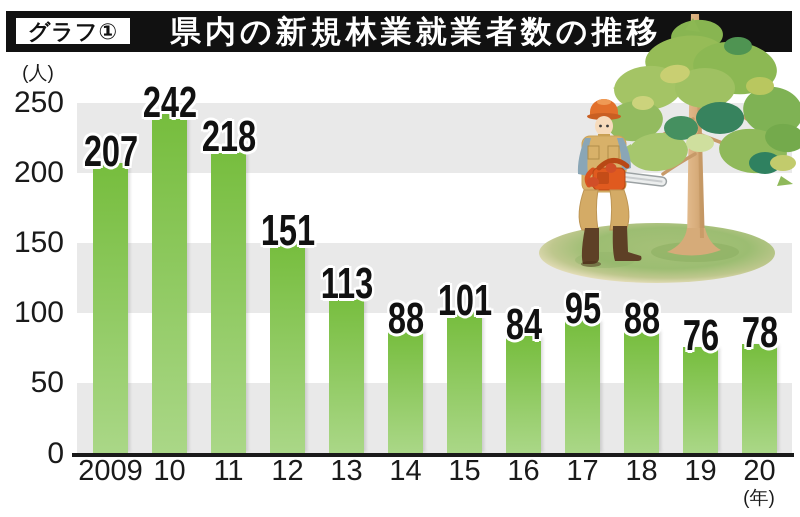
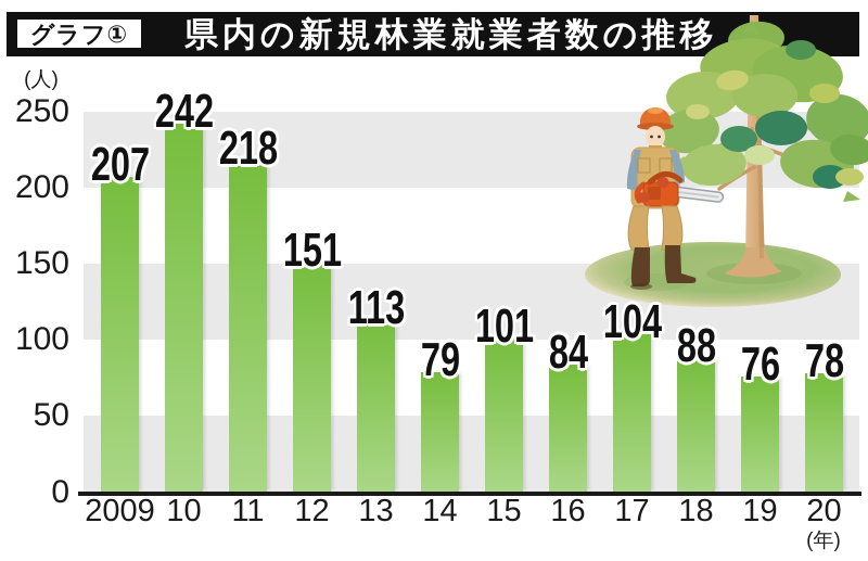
14: 88 -> 79
17: 95 -> 104
